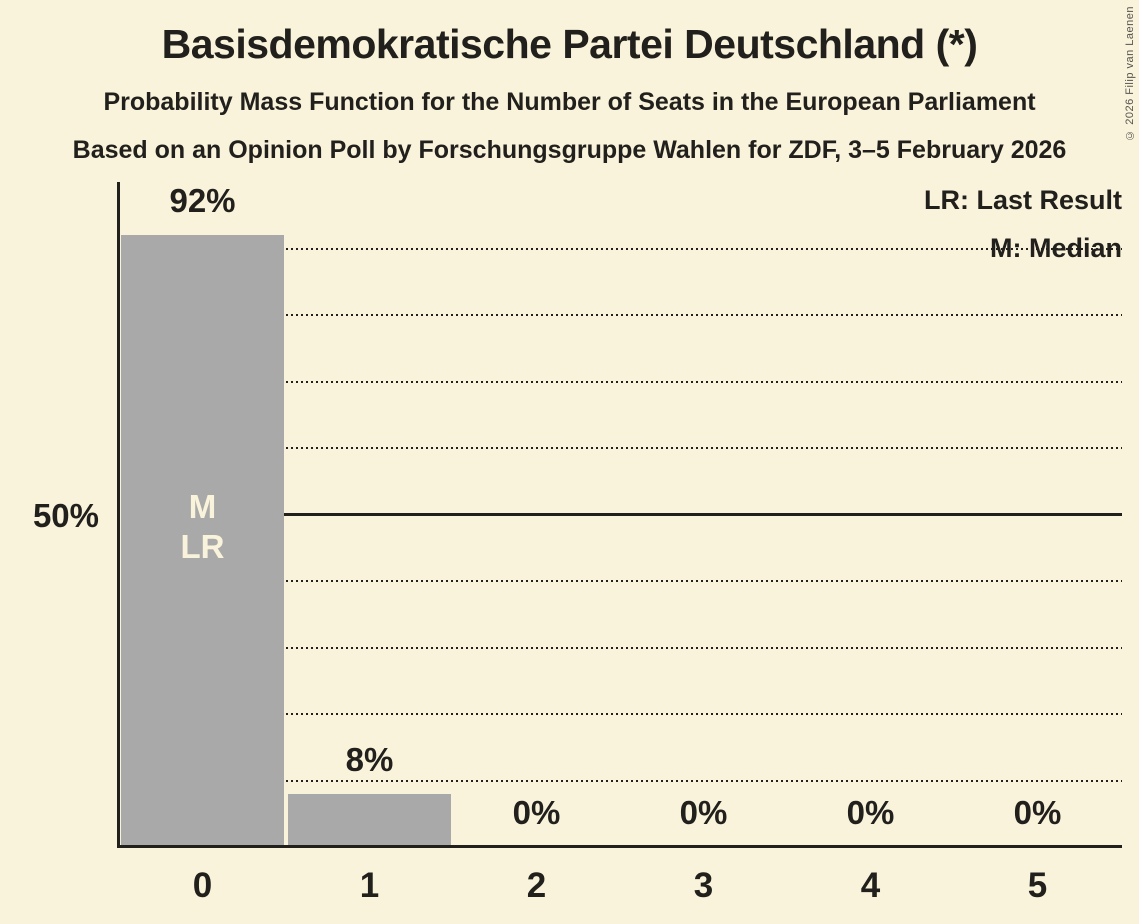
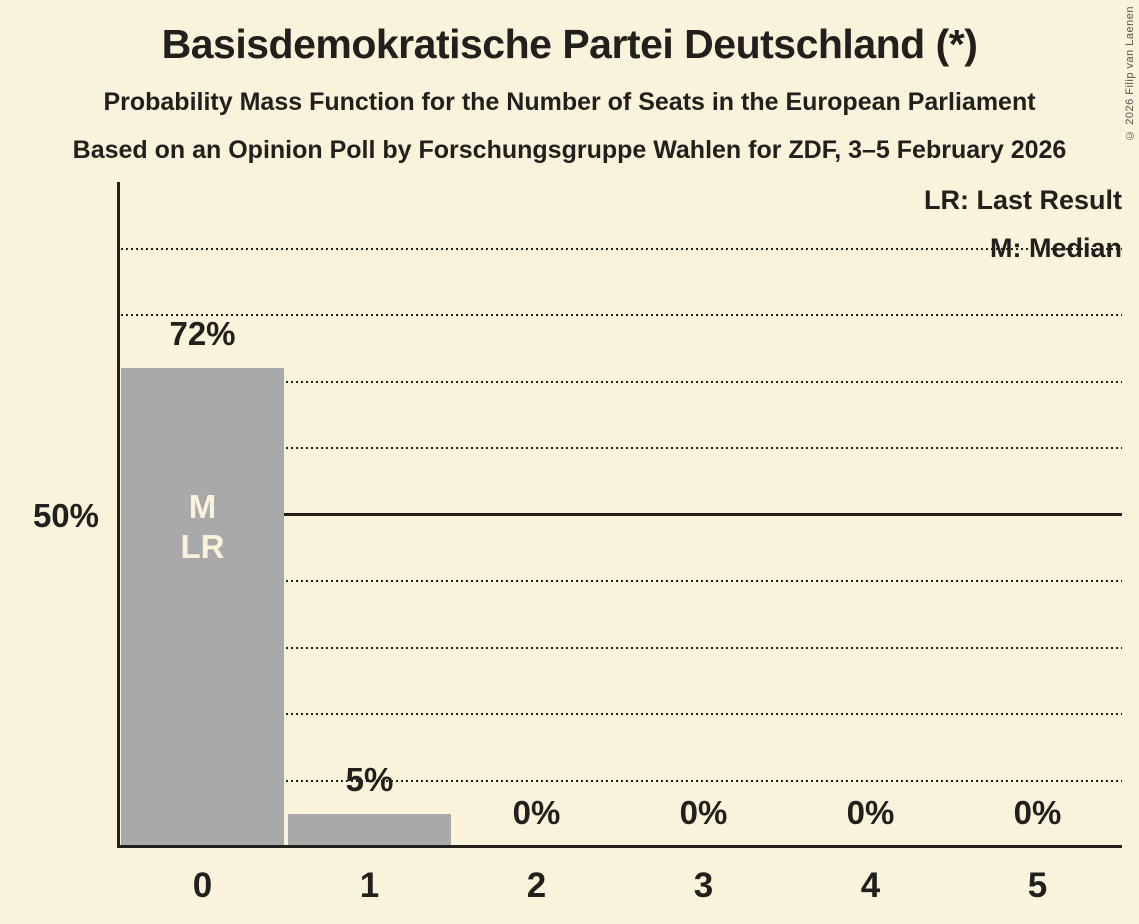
0: 92% -> 72%
1: 8% -> 5%
